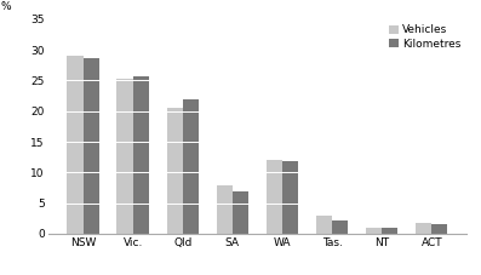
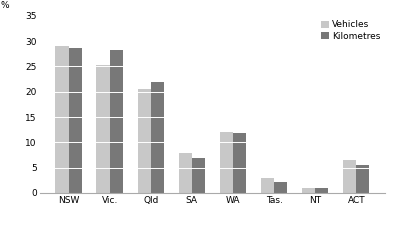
Kilometres/Vic.: 25.6 -> 28.2
Vehicles/ACT: 1.7 -> 6.6
Kilometres/ACT: 1.6 -> 5.6
